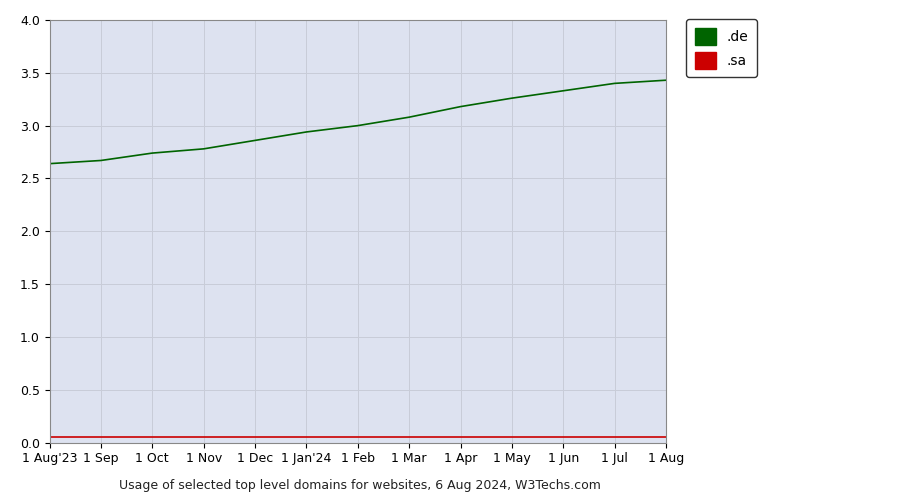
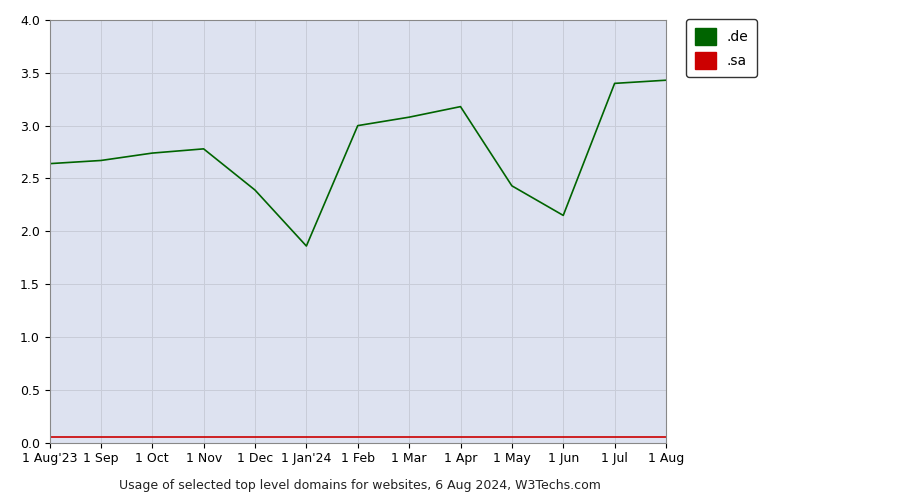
.de/1 Dec: 2.86 -> 2.39
.de/1 Jan'24: 2.94 -> 1.86
.de/1 May: 3.26 -> 2.43
.de/1 Jun: 3.33 -> 2.15
